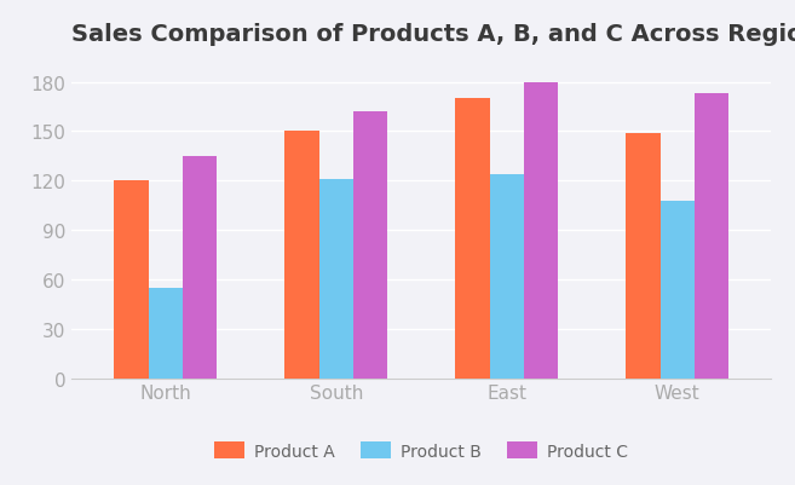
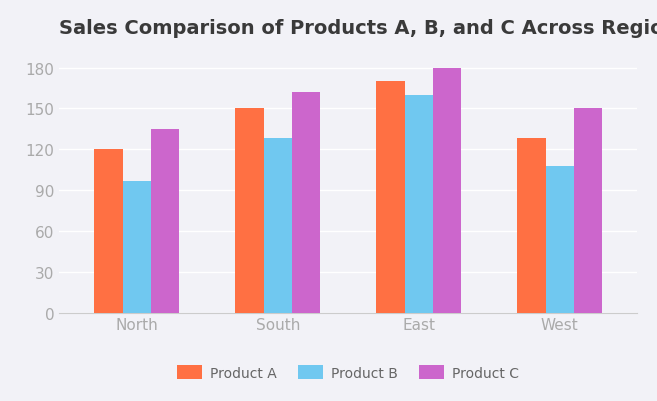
Product B/North: 55 -> 97
Product B/South: 121 -> 128
Product B/East: 124 -> 160
Product A/West: 149 -> 128
Product C/West: 173 -> 150
